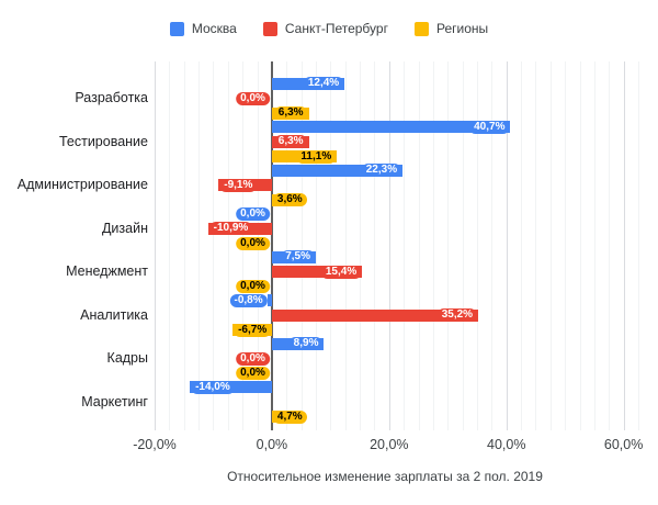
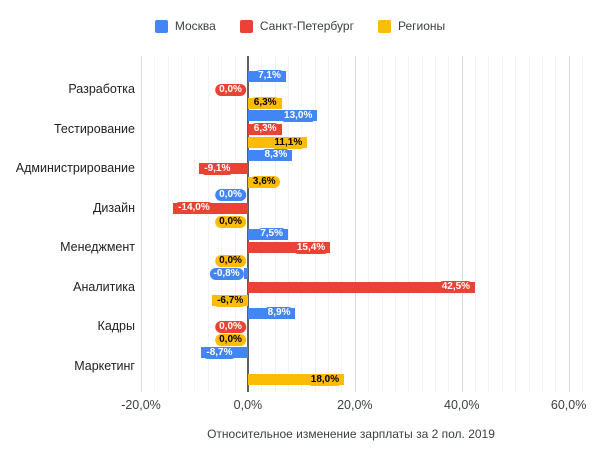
Москва/Разработка: 12,4% -> 7,1%
Москва/Тестирование: 40,7% -> 13,0%
Москва/Администрирование: 22,3% -> 8,3%
Санкт-Петербург/Дизайн: -10,9% -> -14,0%
Санкт-Петербург/Аналитика: 35,2% -> 42,5%
Москва/Маркетинг: -14,0% -> -8,7%
Регионы/Маркетинг: 4,7% -> 18,0%
